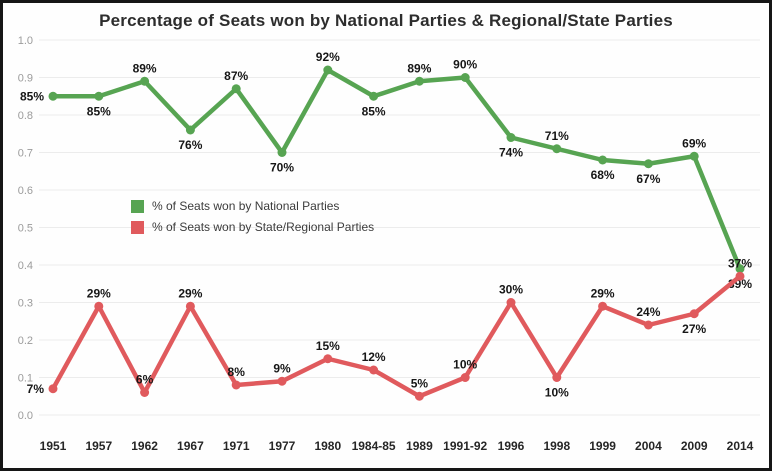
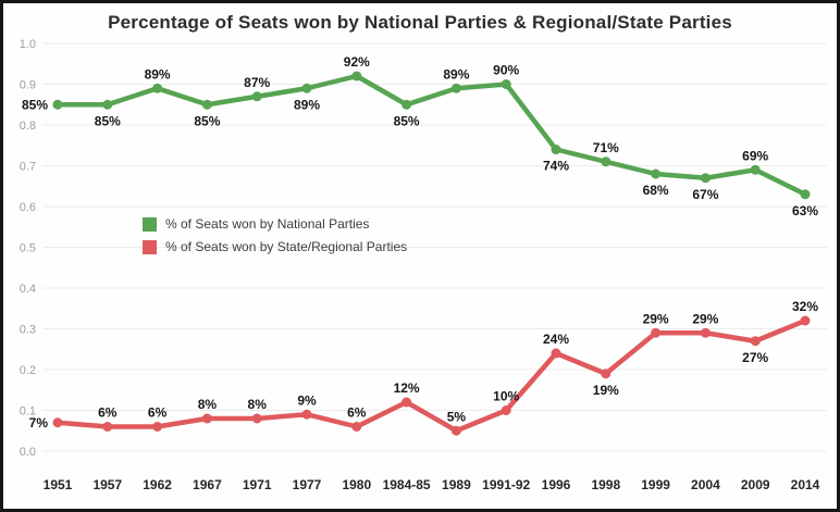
% of Seats won by State/Regional Parties/1957: 29% -> 6%
% of Seats won by National Parties/1967: 76% -> 85%
% of Seats won by State/Regional Parties/1967: 29% -> 8%
% of Seats won by National Parties/1977: 70% -> 89%
% of Seats won by State/Regional Parties/1980: 15% -> 6%
% of Seats won by State/Regional Parties/1996: 30% -> 24%
% of Seats won by State/Regional Parties/1998: 10% -> 19%
% of Seats won by State/Regional Parties/2004: 24% -> 29%
% of Seats won by National Parties/2014: 39% -> 63%
% of Seats won by State/Regional Parties/2014: 37% -> 32%
